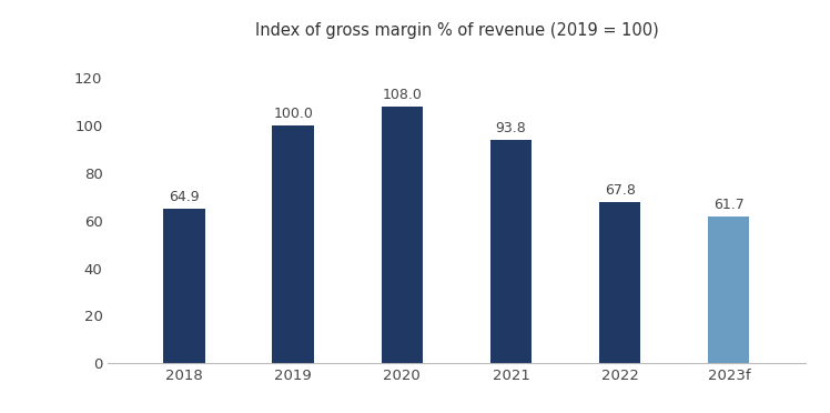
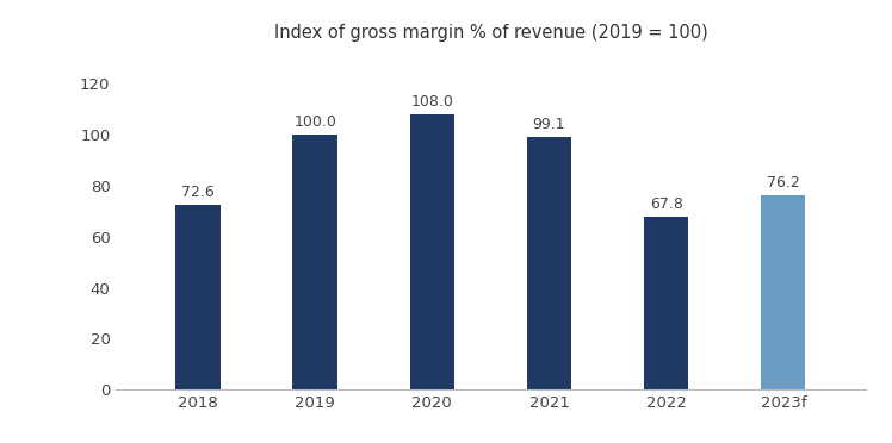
2018: 64.9 -> 72.6
2021: 93.8 -> 99.1
2023f: 61.7 -> 76.2
